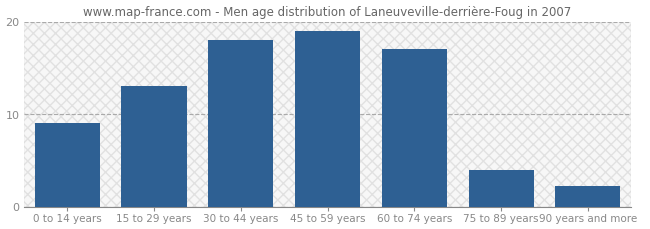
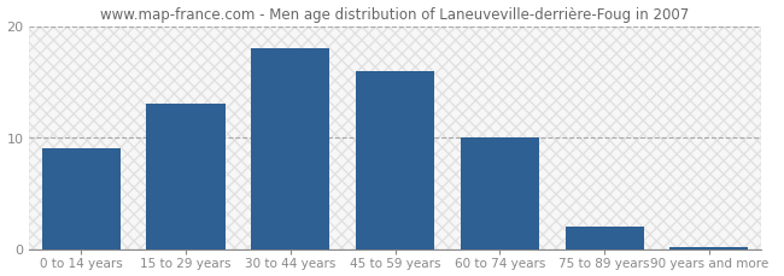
45 to 59 years: 19.0 -> 16.0
60 to 74 years: 17.0 -> 10.0
75 to 89 years: 4.0 -> 2.0
90 years and more: 2.2 -> 0.2
